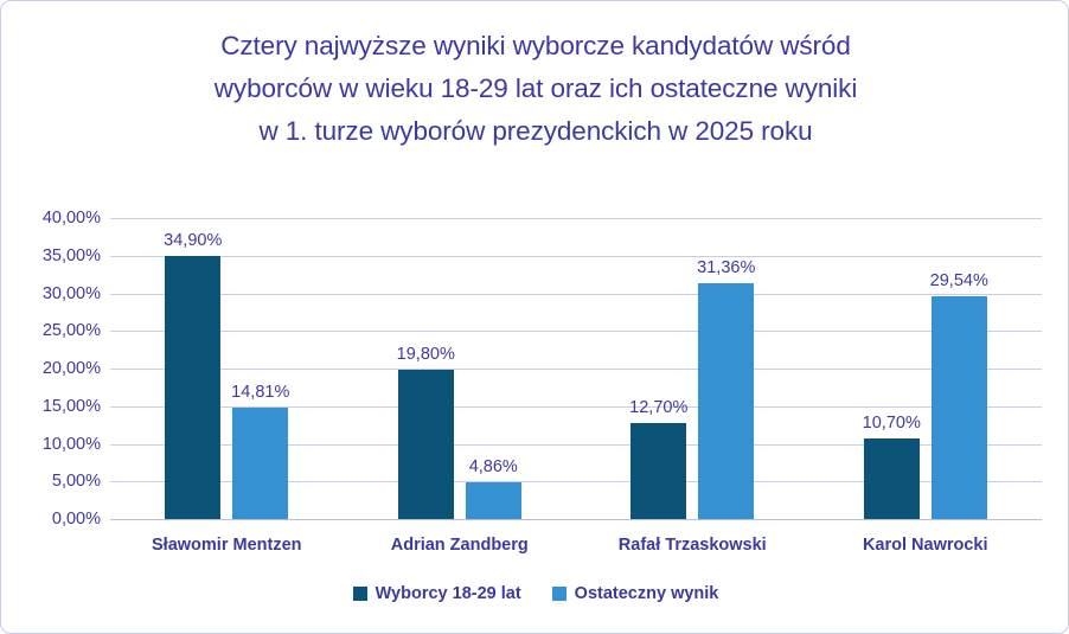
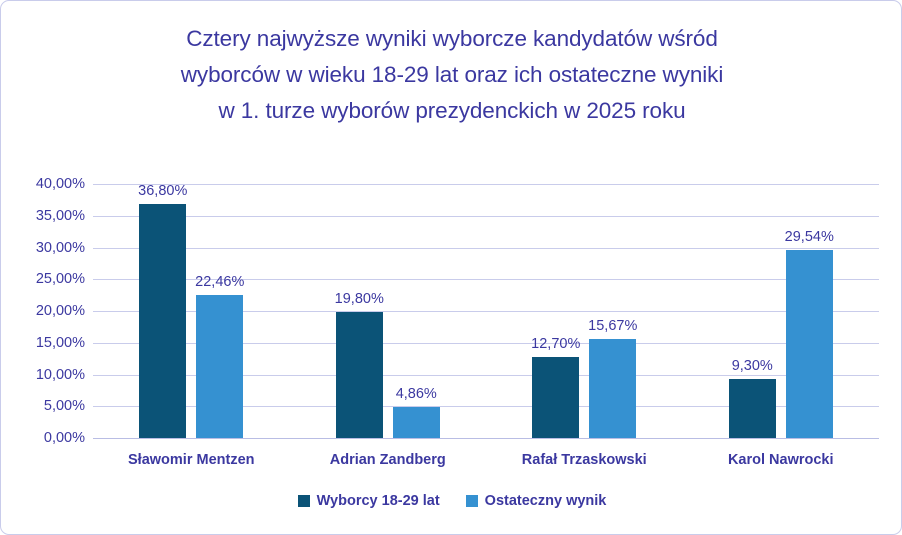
Wyborcy 18-29 lat/Sławomir Mentzen: 34,90% -> 36,80%
Ostateczny wynik/Sławomir Mentzen: 14,81% -> 22,46%
Ostateczny wynik/Rafał Trzaskowski: 31,36% -> 15,67%
Wyborcy 18-29 lat/Karol Nawrocki: 10,70% -> 9,30%
